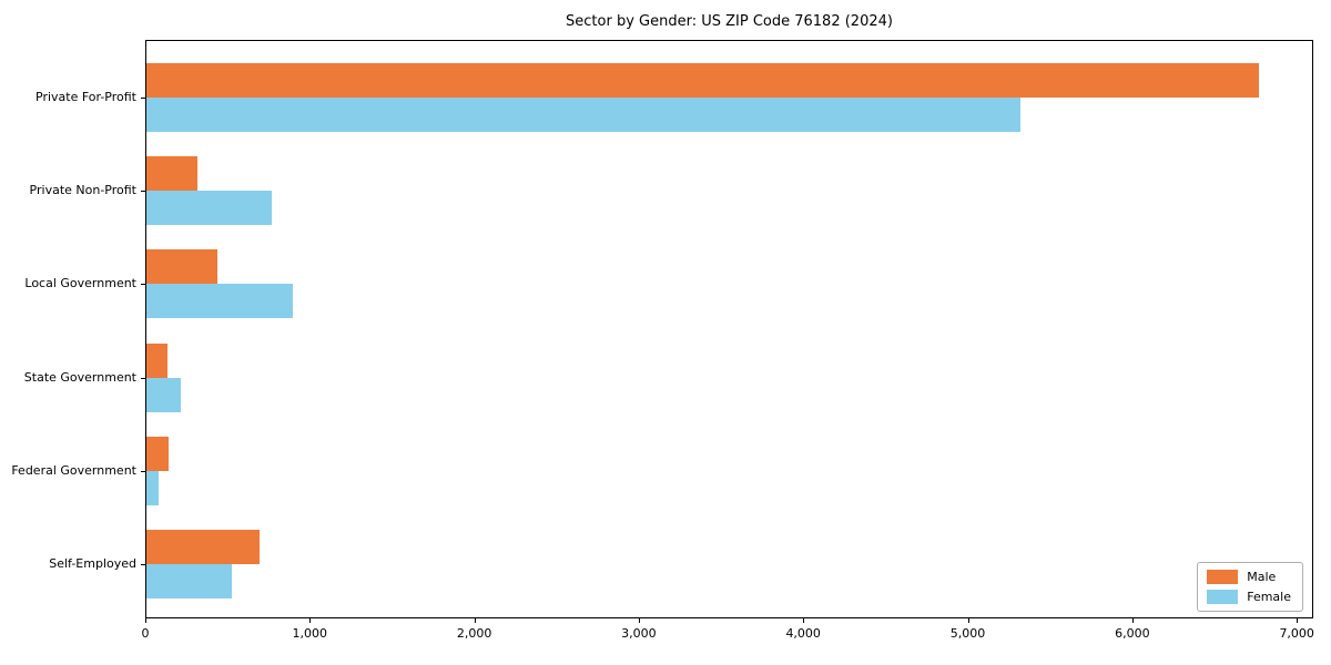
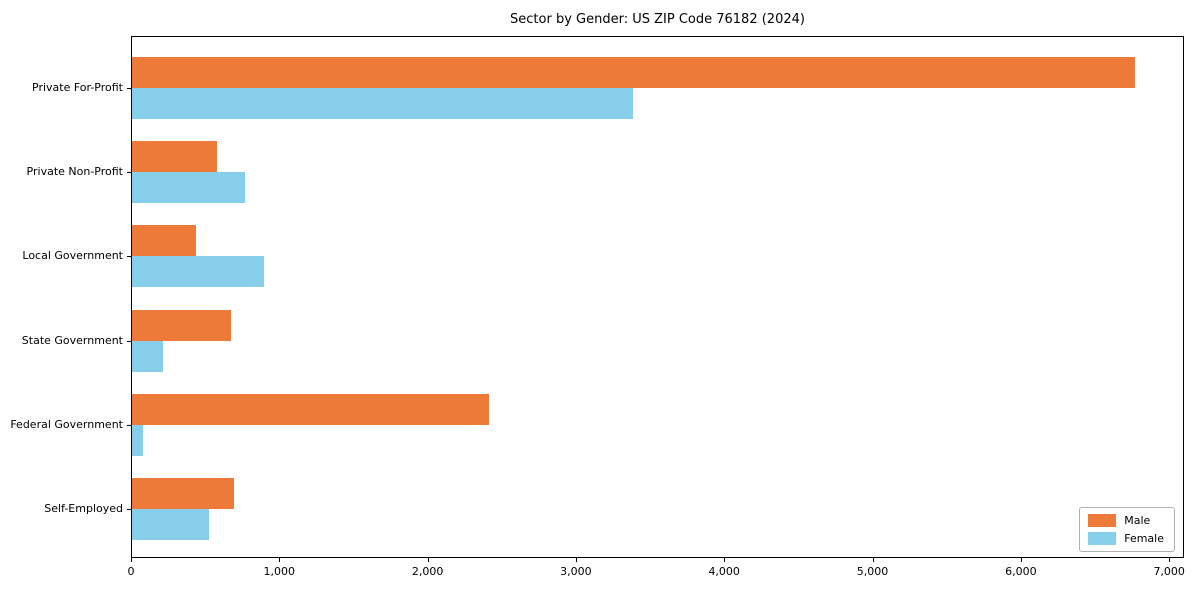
Female/Private For-Profit: 5310 -> 3380
Male/Private Non-Profit: 310 -> 570
Male/State Government: 130 -> 670
Male/Federal Government: 140 -> 2410
